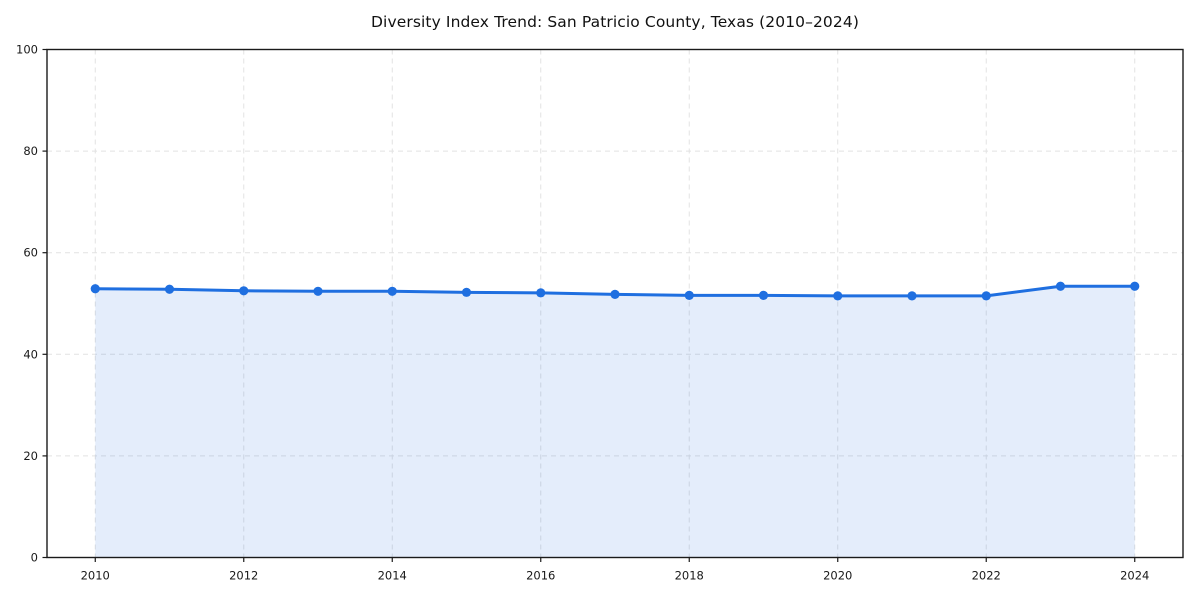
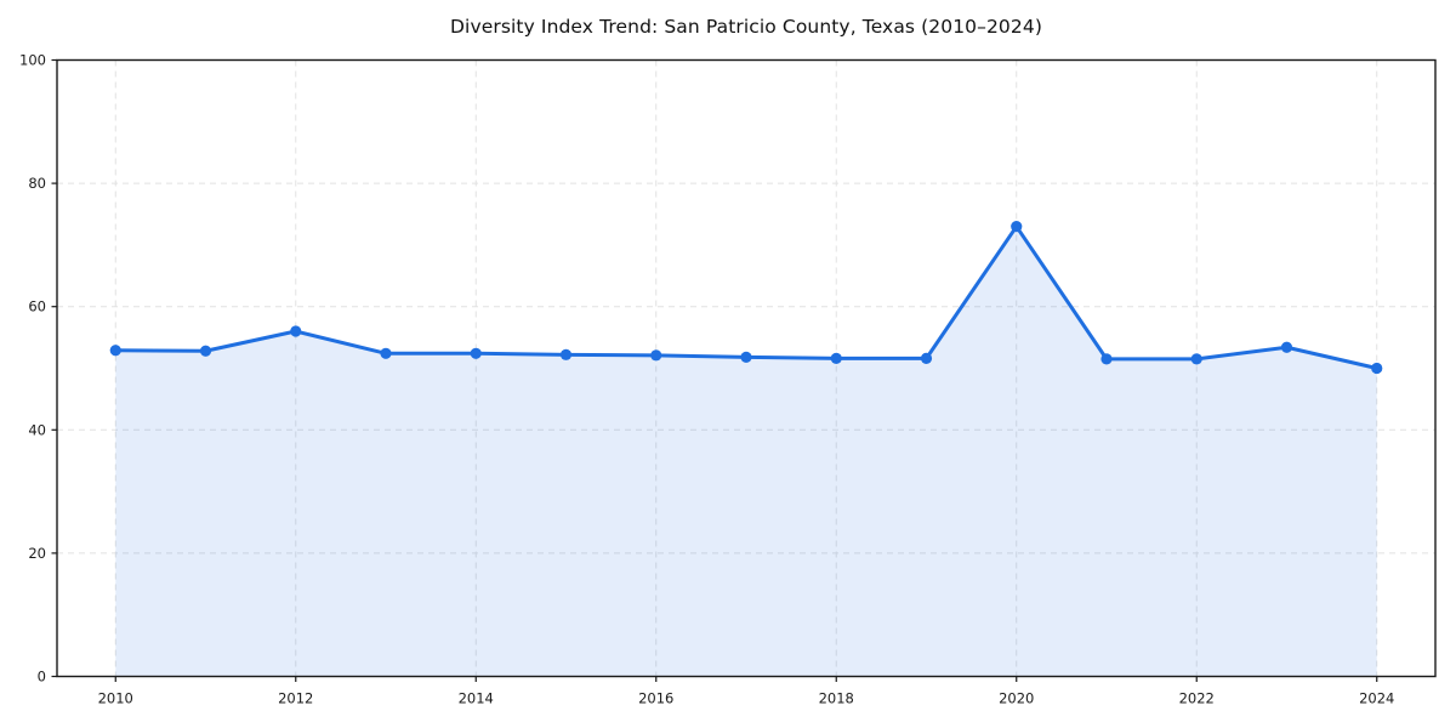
2012: 52 -> 56
2020: 52 -> 73
2024: 53 -> 50
